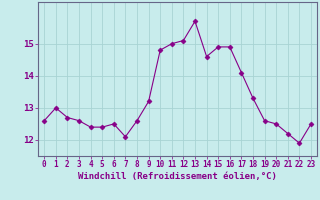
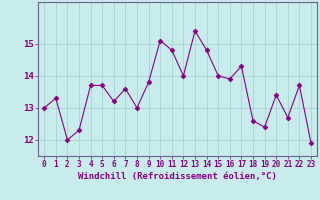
0: 12.6 -> 13.0
1: 13.0 -> 13.3
2: 12.7 -> 12.0
3: 12.6 -> 12.3
4: 12.4 -> 13.7
5: 12.4 -> 13.7
6: 12.5 -> 13.2
7: 12.1 -> 13.6
8: 12.6 -> 13.0
9: 13.2 -> 13.8
10: 14.8 -> 15.1
11: 15.0 -> 14.8
12: 15.1 -> 14.0
13: 15.7 -> 15.4
14: 14.6 -> 14.8
15: 14.9 -> 14.0
16: 14.9 -> 13.9
17: 14.1 -> 14.3
18: 13.3 -> 12.6
19: 12.6 -> 12.4
20: 12.5 -> 13.4
21: 12.2 -> 12.7
22: 11.9 -> 13.7
23: 12.5 -> 11.9
